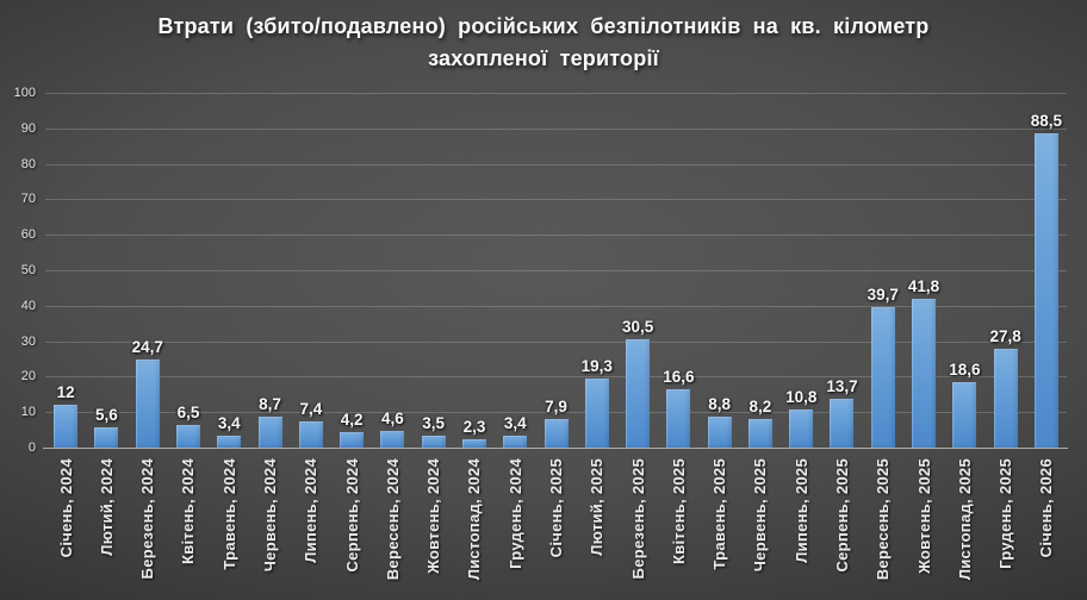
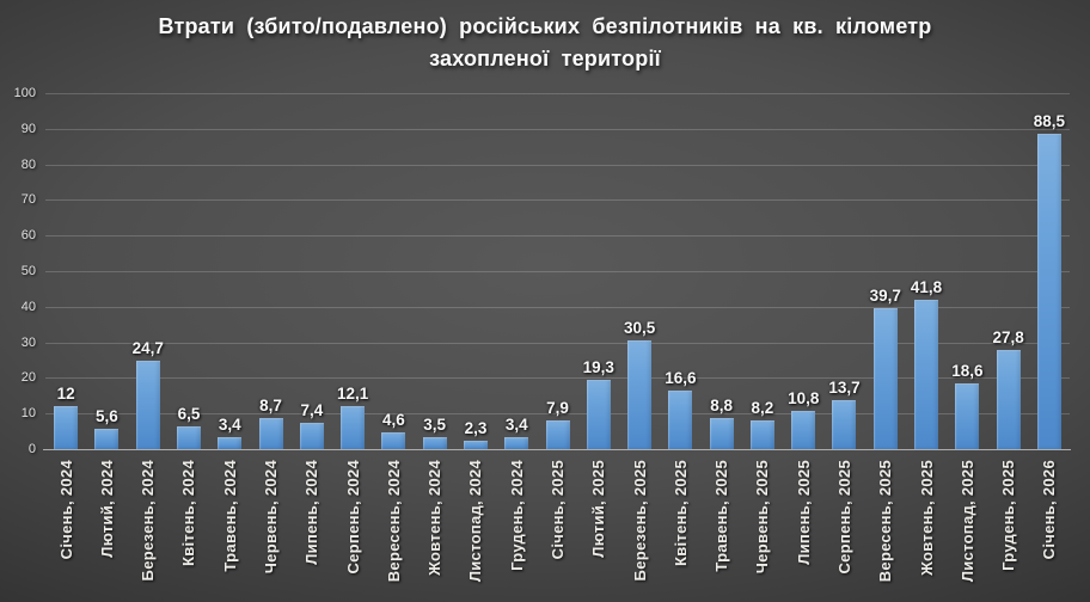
Серпень, 2024: 4,2 -> 12,1
